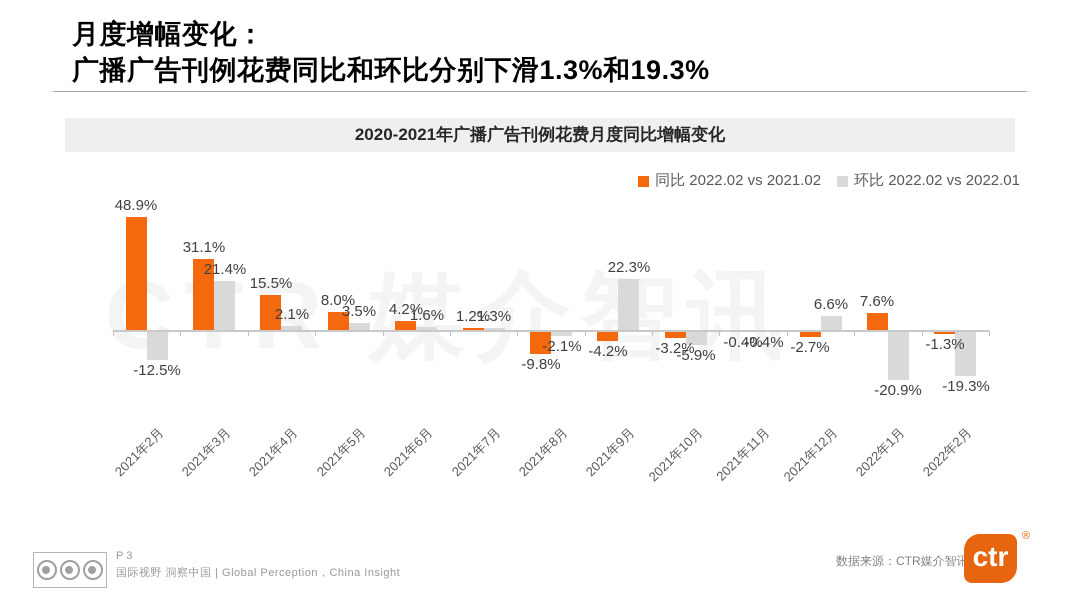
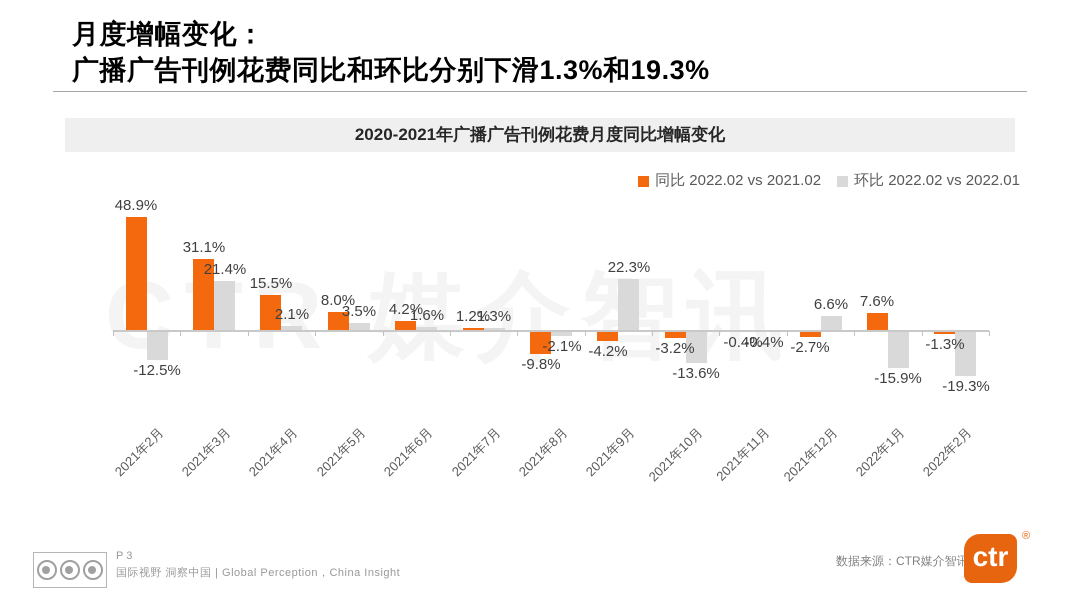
环比 2022.02 vs 2022.01/2021年10月: -5.9% -> -13.6%
环比 2022.02 vs 2022.01/2022年1月: -20.9% -> -15.9%
